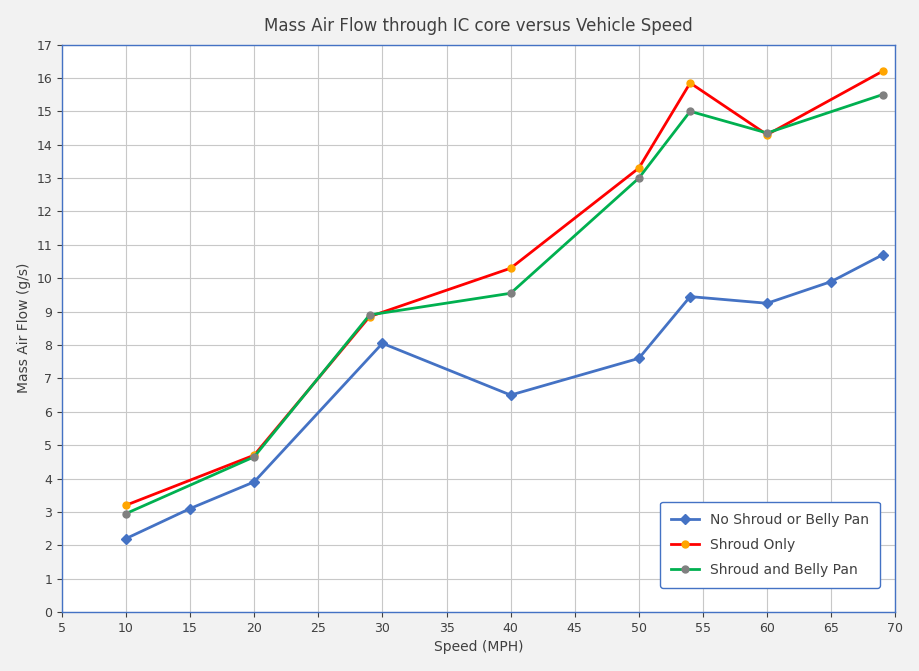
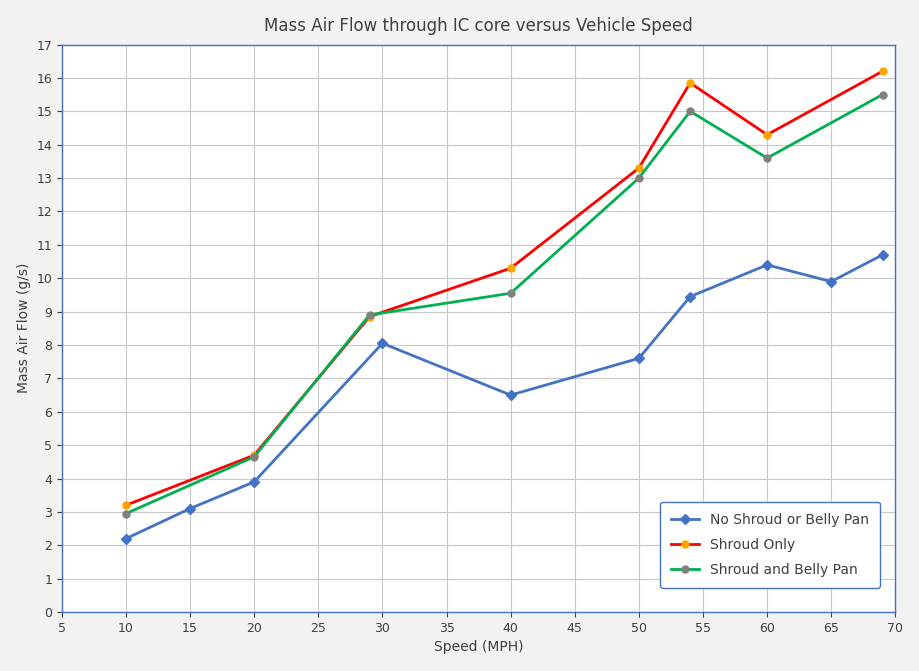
No Shroud or Belly Pan/60: 9.25 -> 10.40
Shroud and Belly Pan/60: 14.35 -> 13.60
